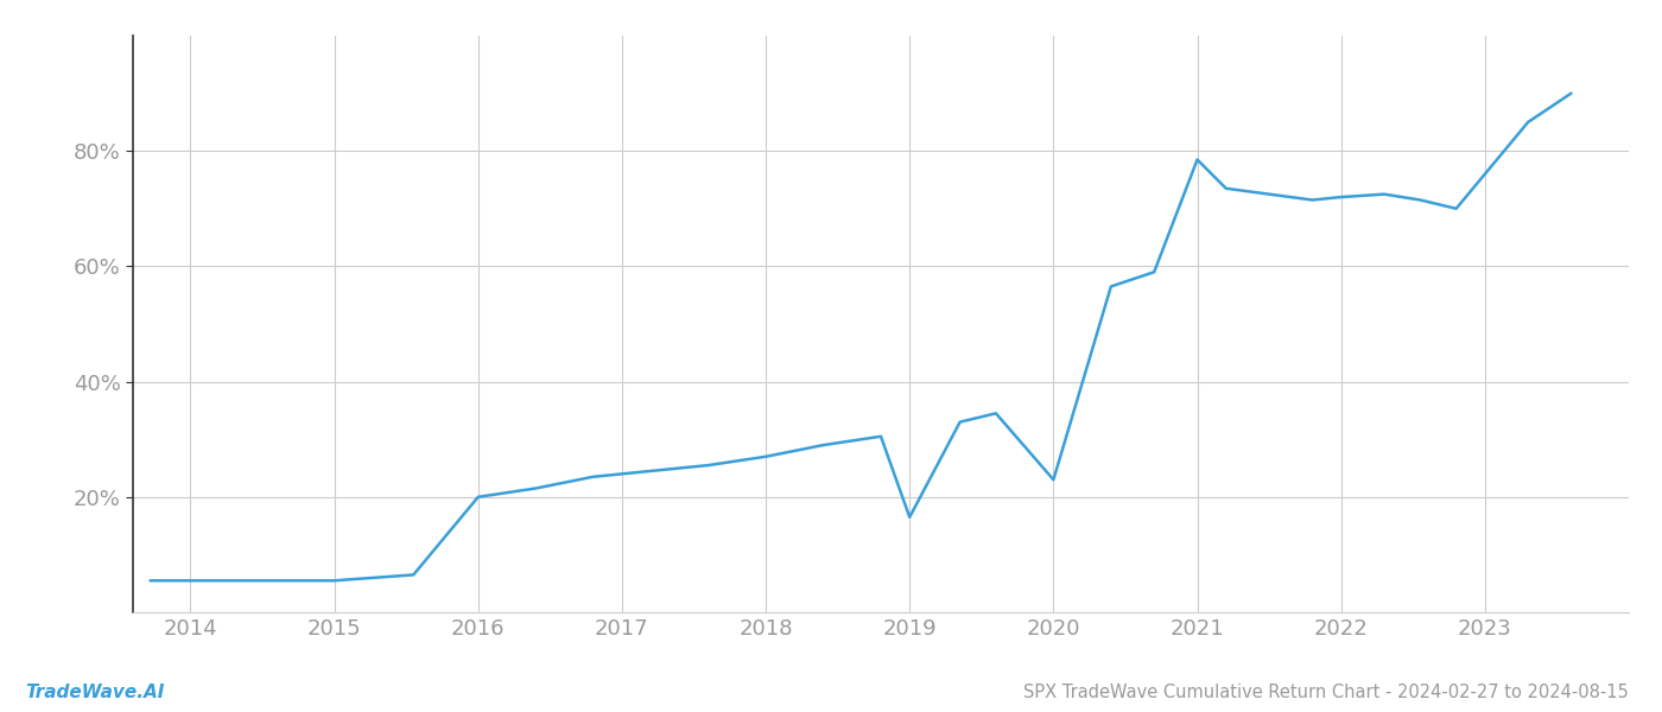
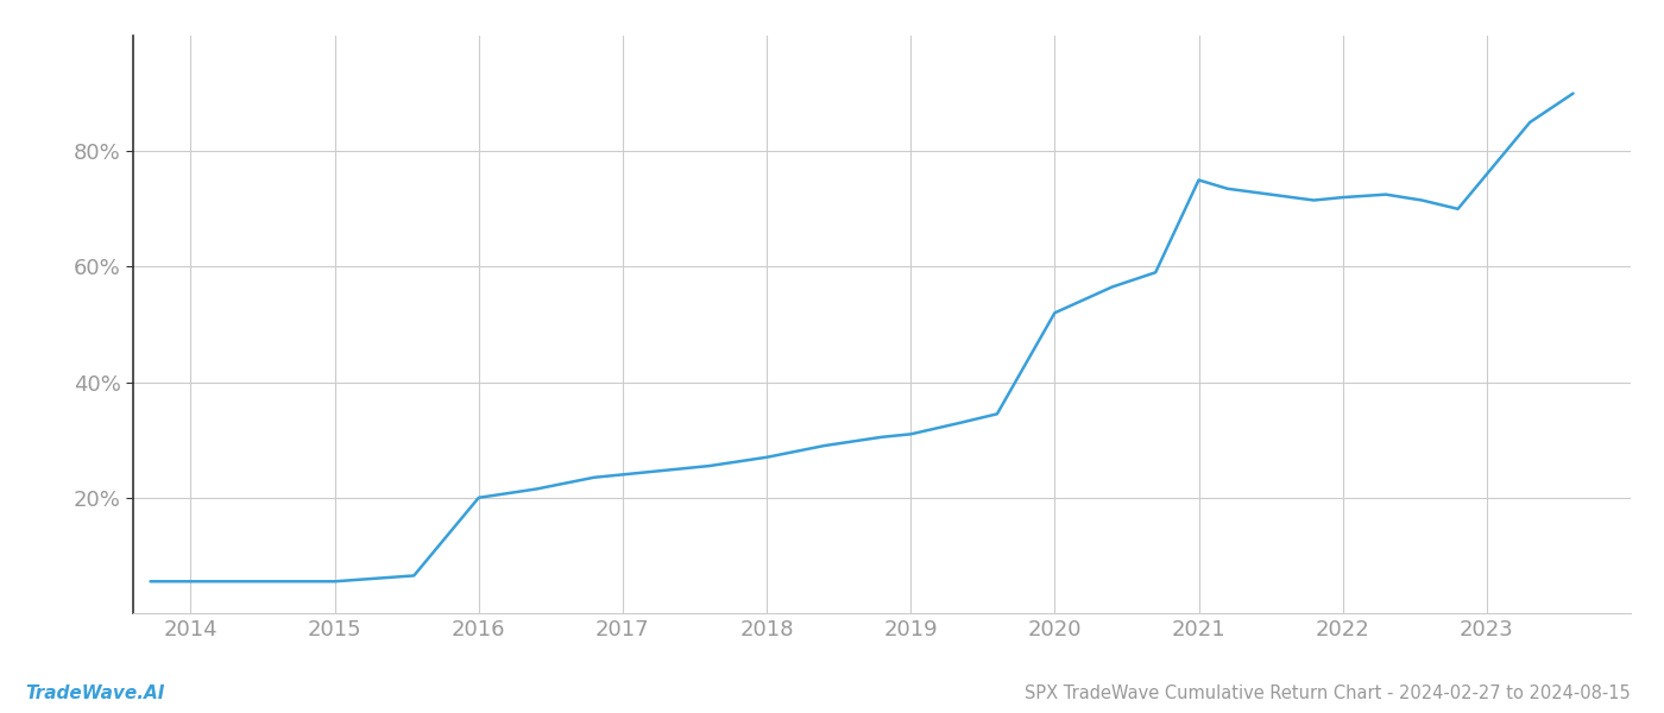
2019: 16.5% -> 31.0%
2020: 23.0% -> 52.0%
2021: 78.5% -> 75.0%
